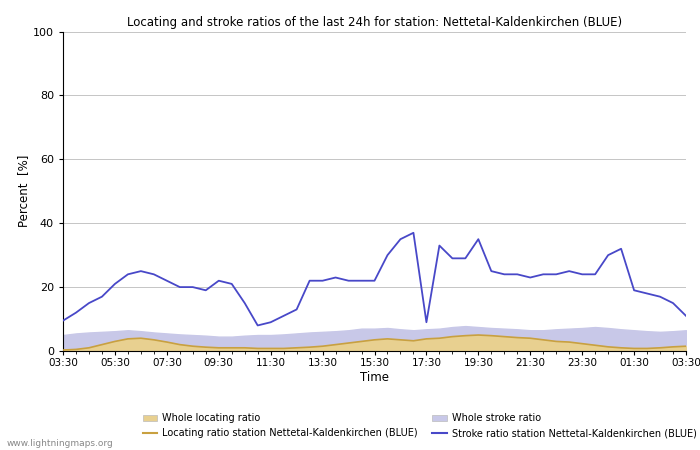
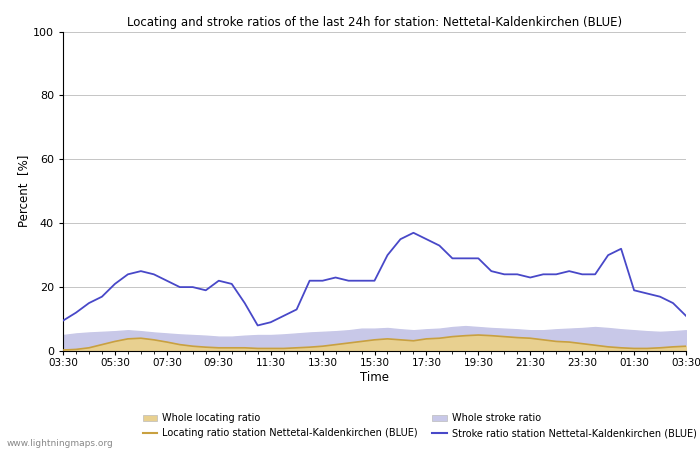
Stroke ratio station Nettetal-Kaldenkirchen (BLUE)/17:30: 9.0 -> 35.0
Stroke ratio station Nettetal-Kaldenkirchen (BLUE)/19:30: 35.0 -> 29.0
